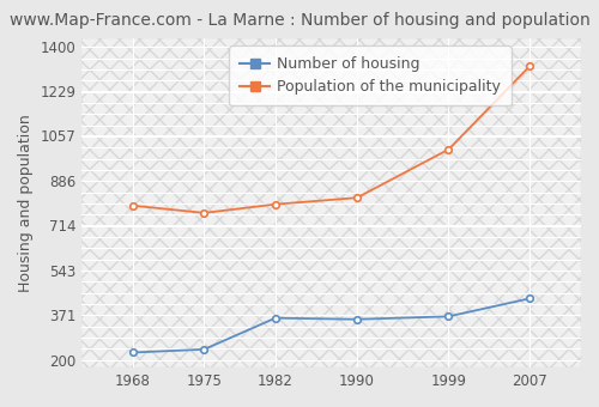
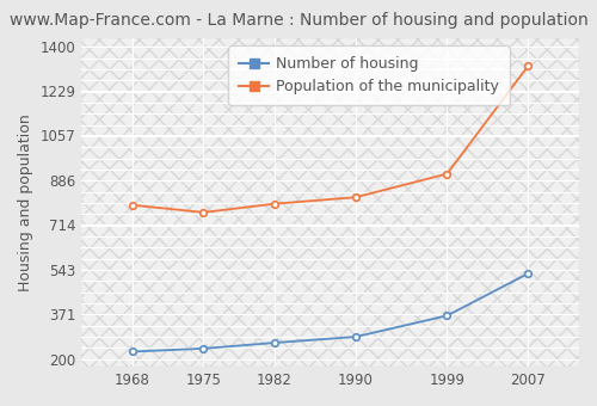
Number of housing/1982: 360 -> 262
Number of housing/1990: 355 -> 285
Population of the municipality/1999: 1005 -> 910
Number of housing/2007: 435 -> 528
